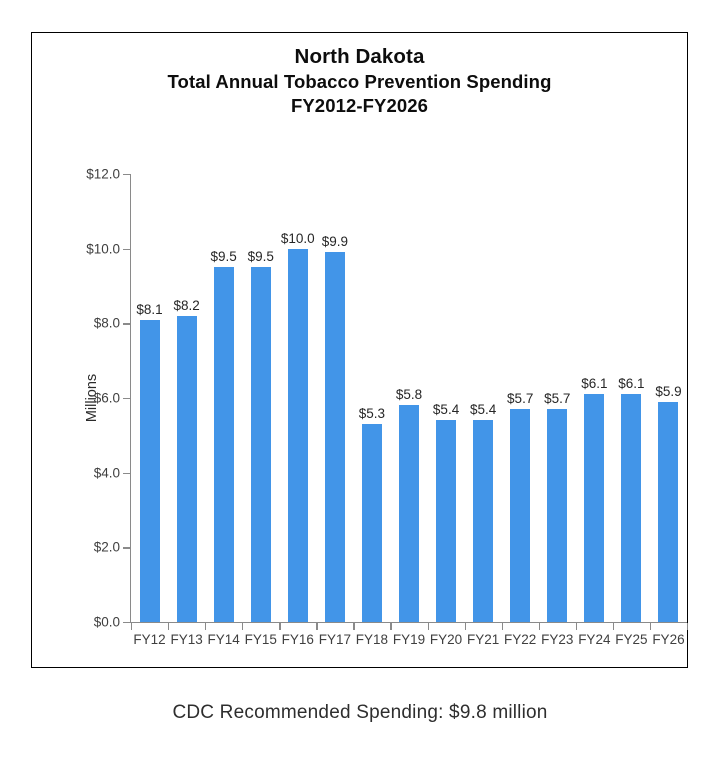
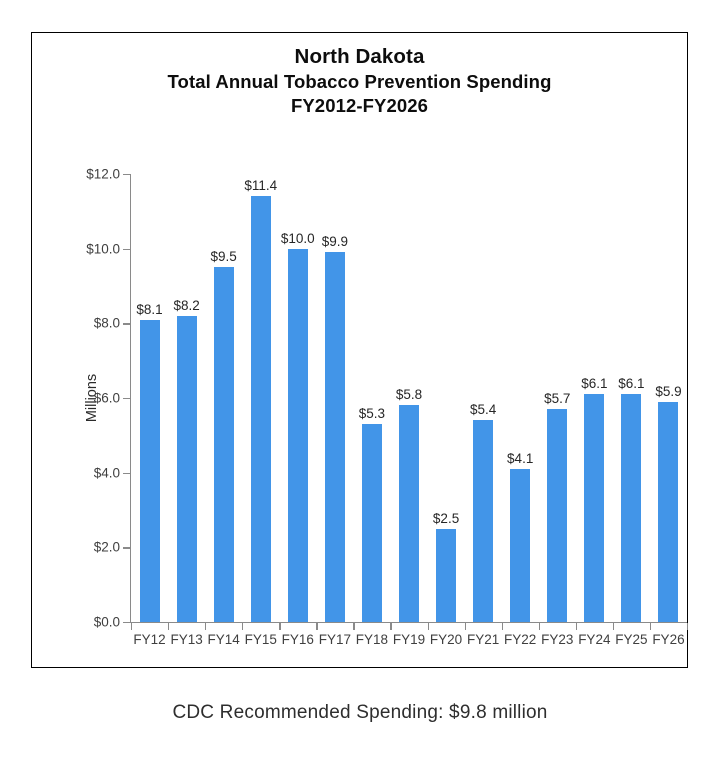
FY15: $9.5 -> $11.4
FY20: $5.4 -> $2.5
FY22: $5.7 -> $4.1
